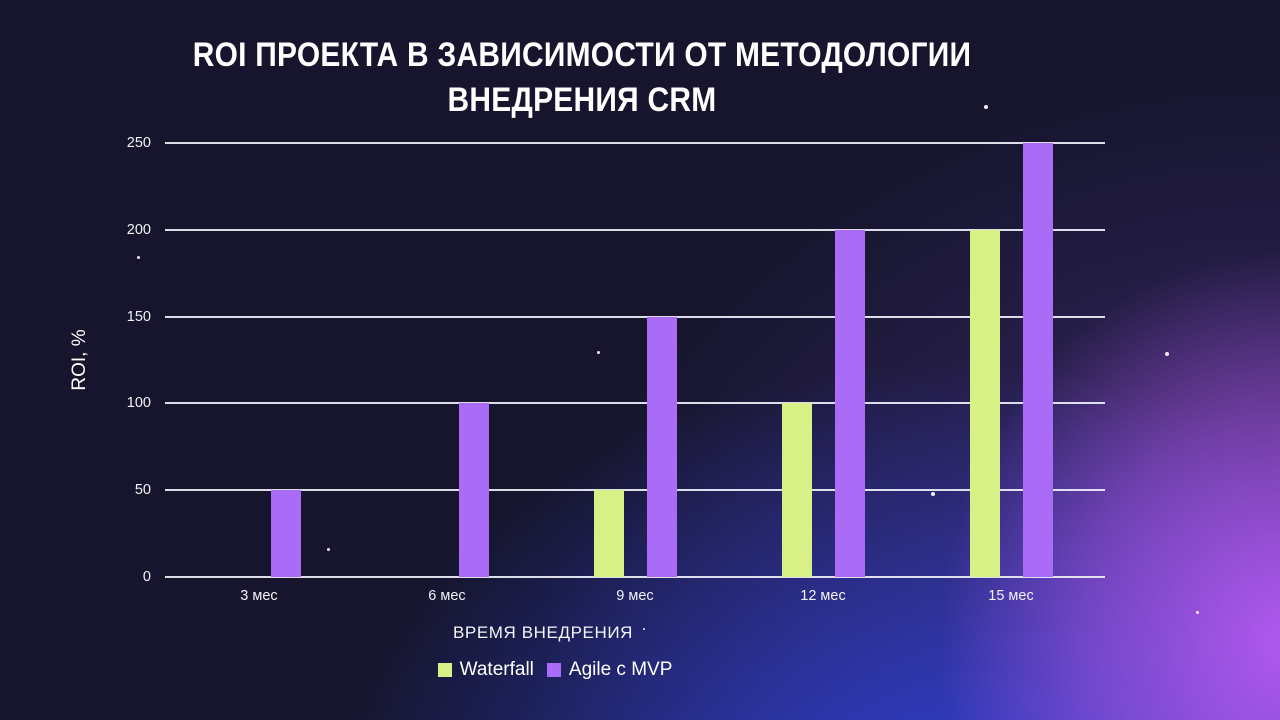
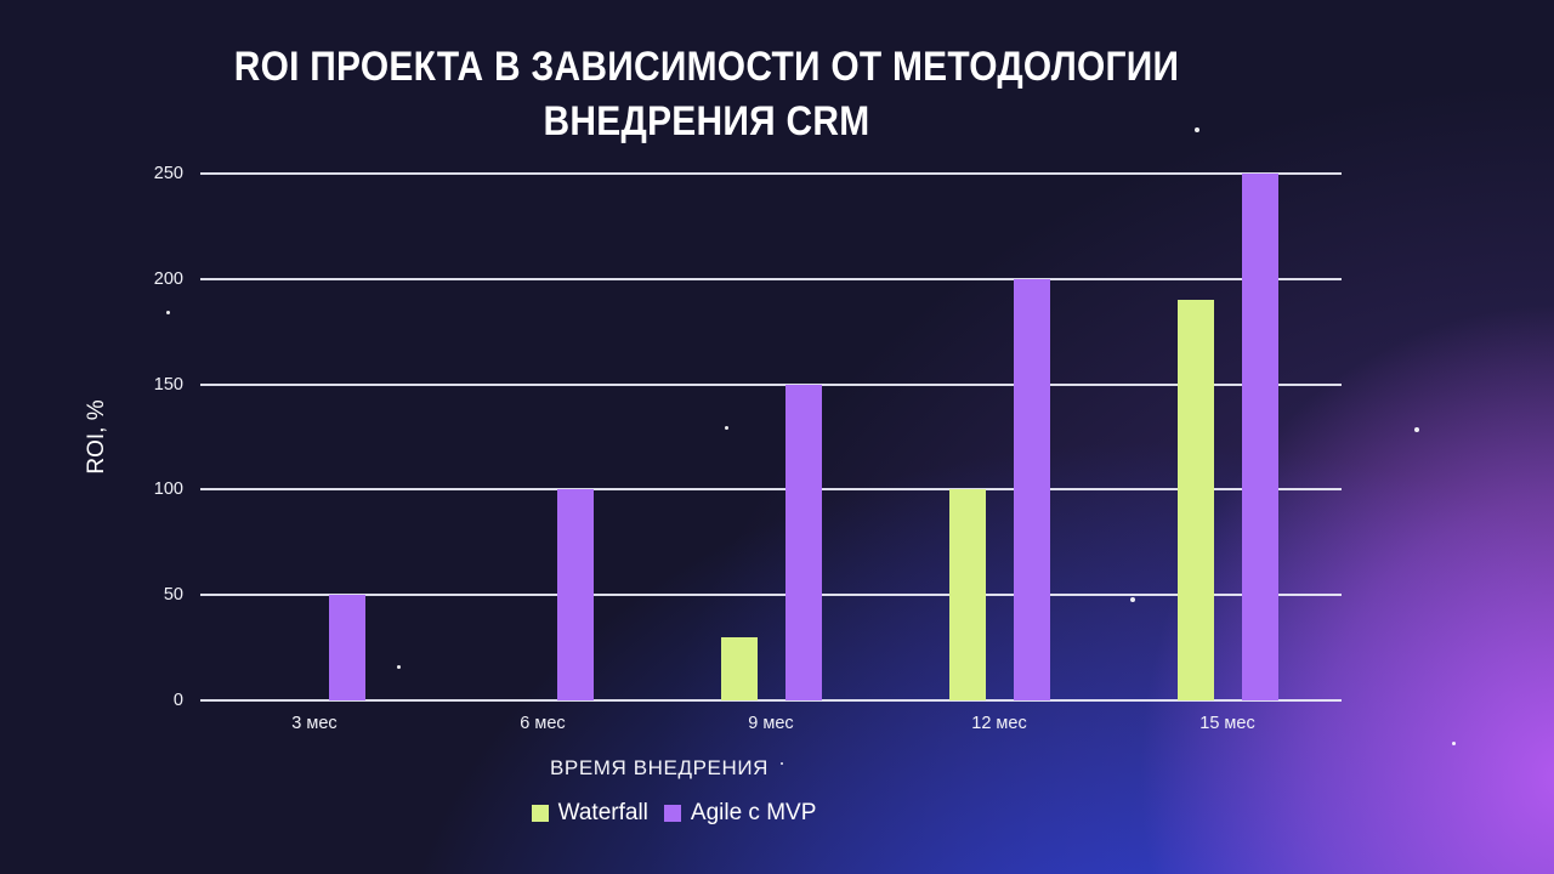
Waterfall/9 мес: 50 -> 30
Waterfall/15 мес: 200 -> 190
